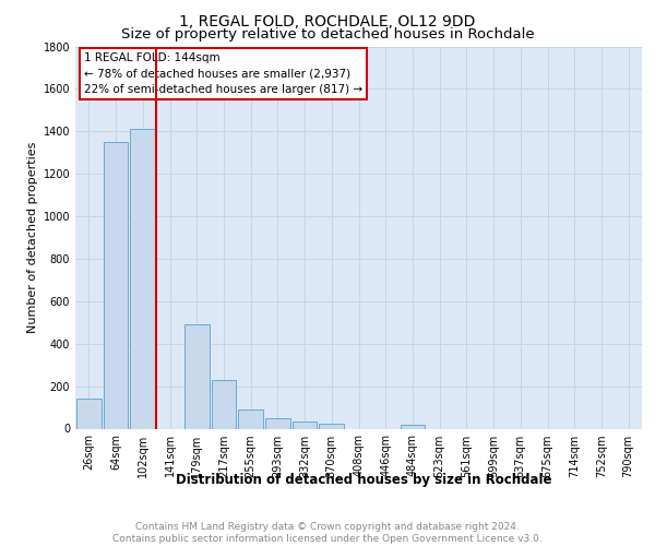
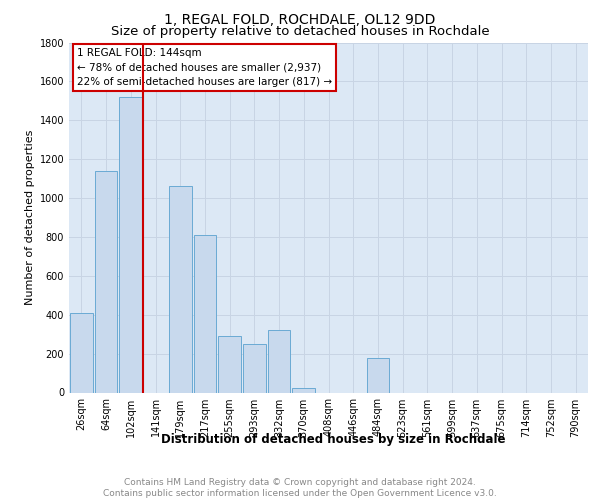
26sqm: 140 -> 410
64sqm: 1350 -> 1140
102sqm: 1410 -> 1520
179sqm: 490 -> 1060
217sqm: 230 -> 810
255sqm: 90 -> 290
293sqm: 50 -> 250
332sqm: 30 -> 320
484sqm: 20 -> 180
